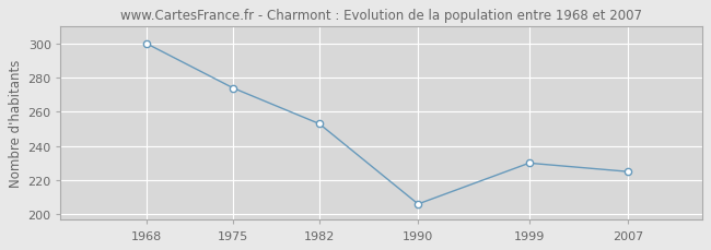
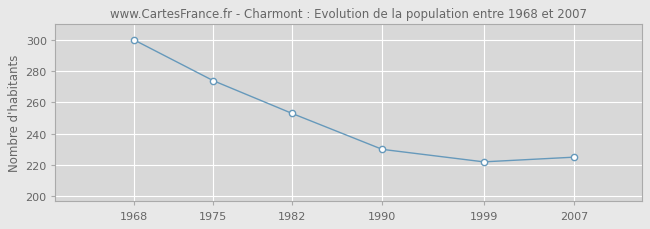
1990: 206 -> 230
1999: 230 -> 222
